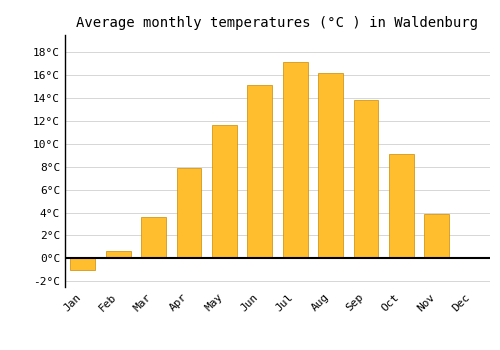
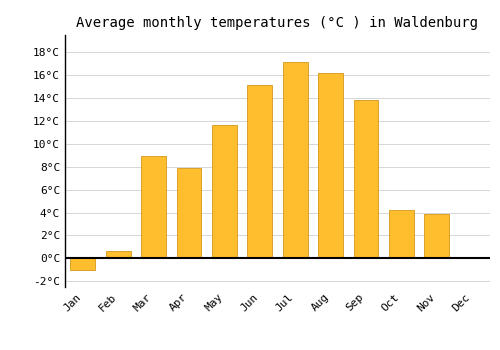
Mar: 3.6°C -> 8.9°C
Oct: 9.1°C -> 4.2°C
